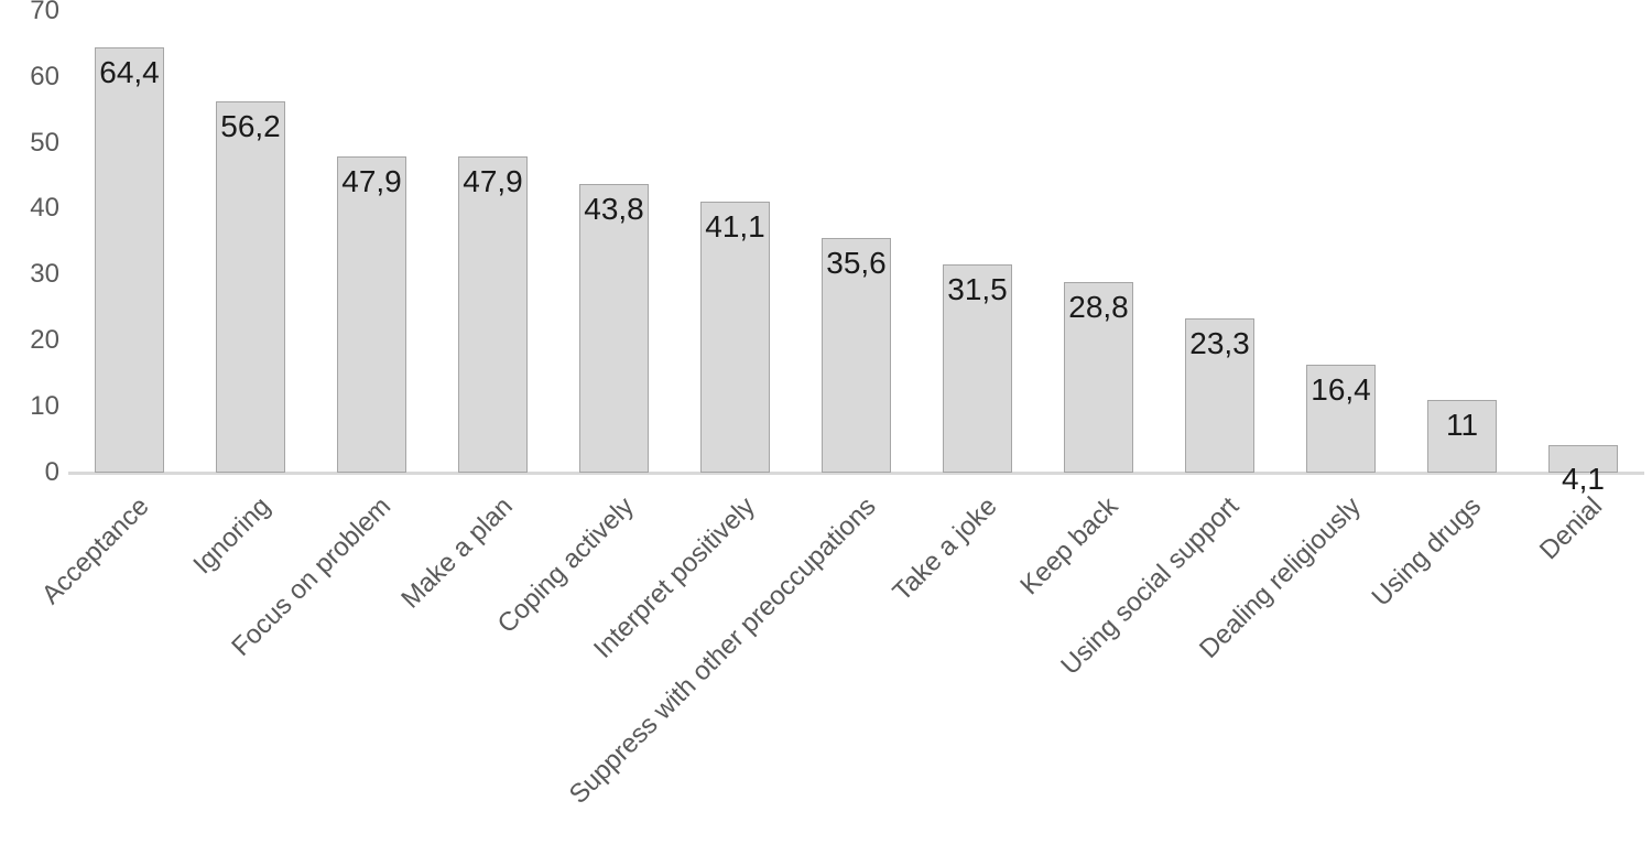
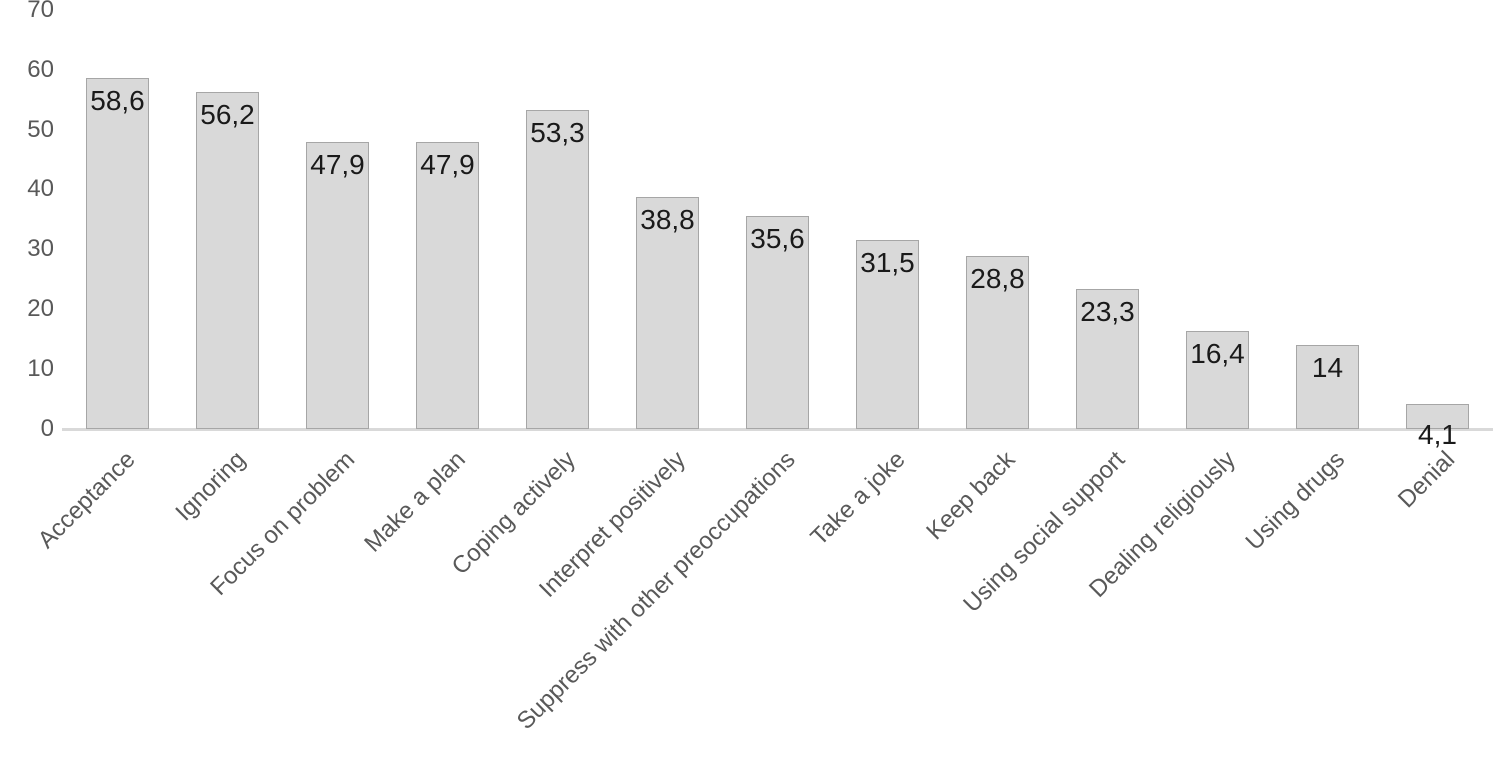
Acceptance: 64,4 -> 58,6
Coping actively: 43,8 -> 53,3
Interpret positively: 41,1 -> 38,8
Using drugs: 11 -> 14
